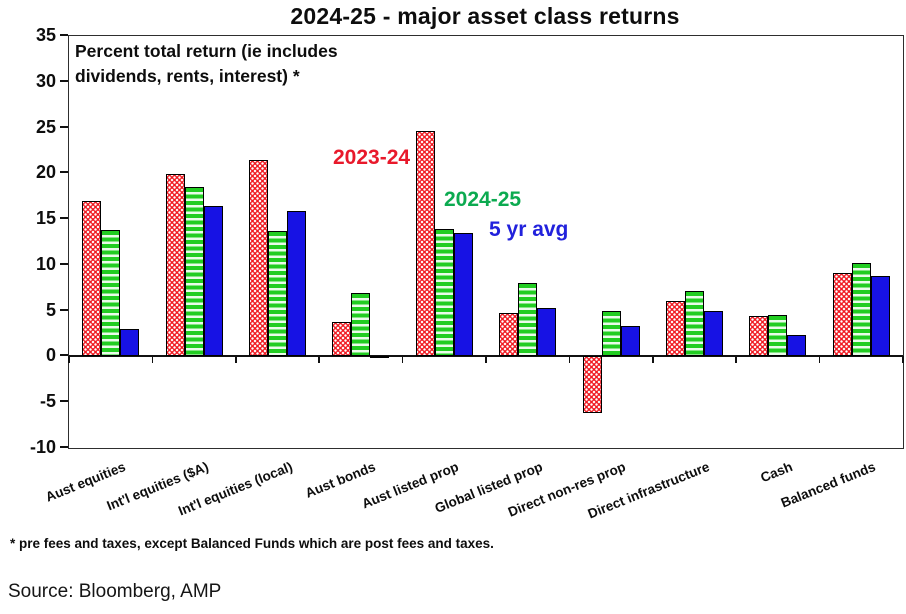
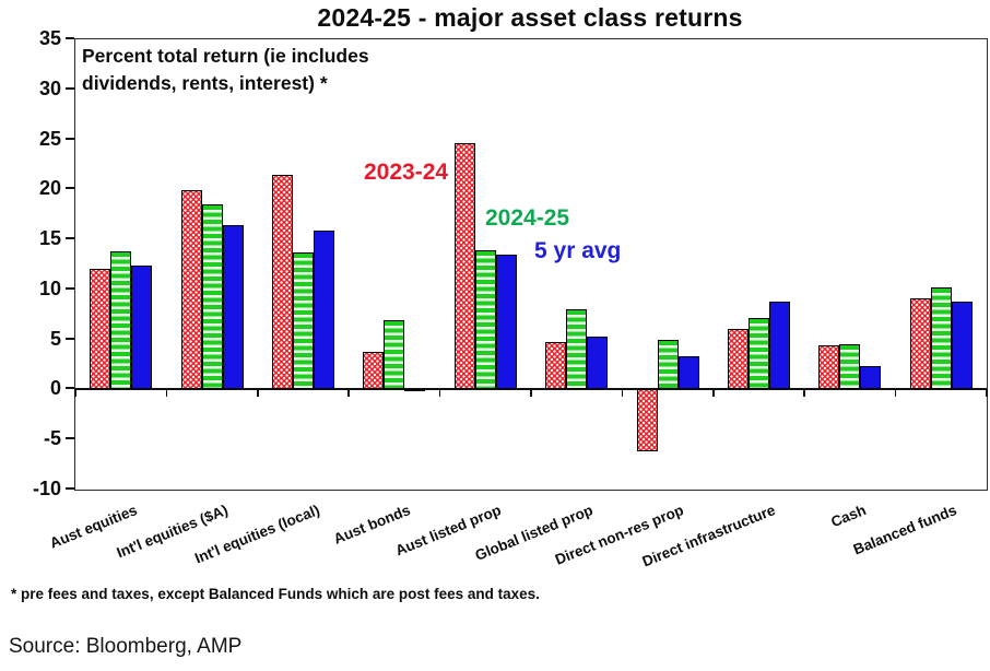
2023-24/Aust equities: 17 -> 12
5 yr avg/Aust equities: 3 -> 12
5 yr avg/Direct infrastructure: 5 -> 9
